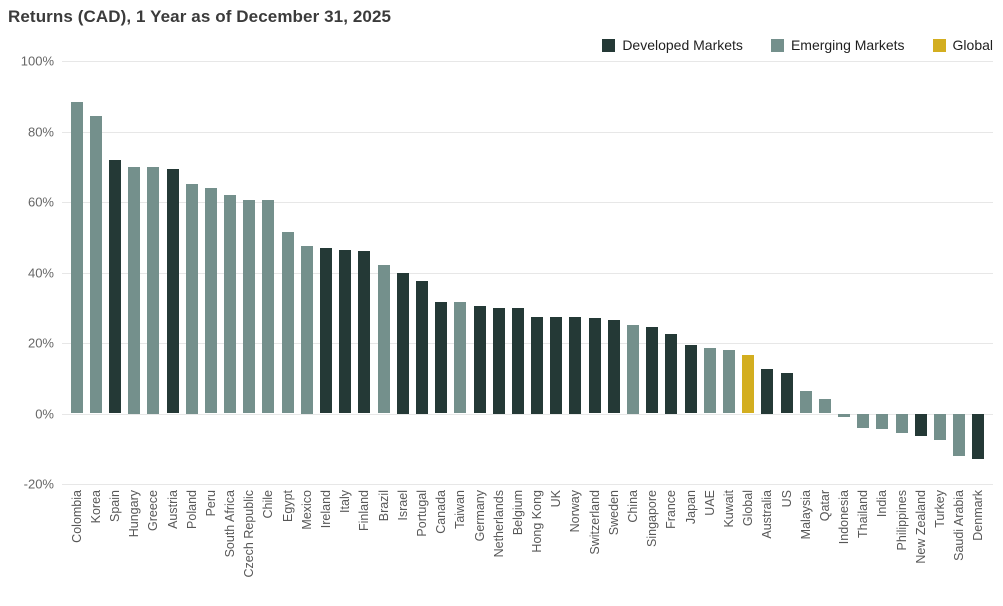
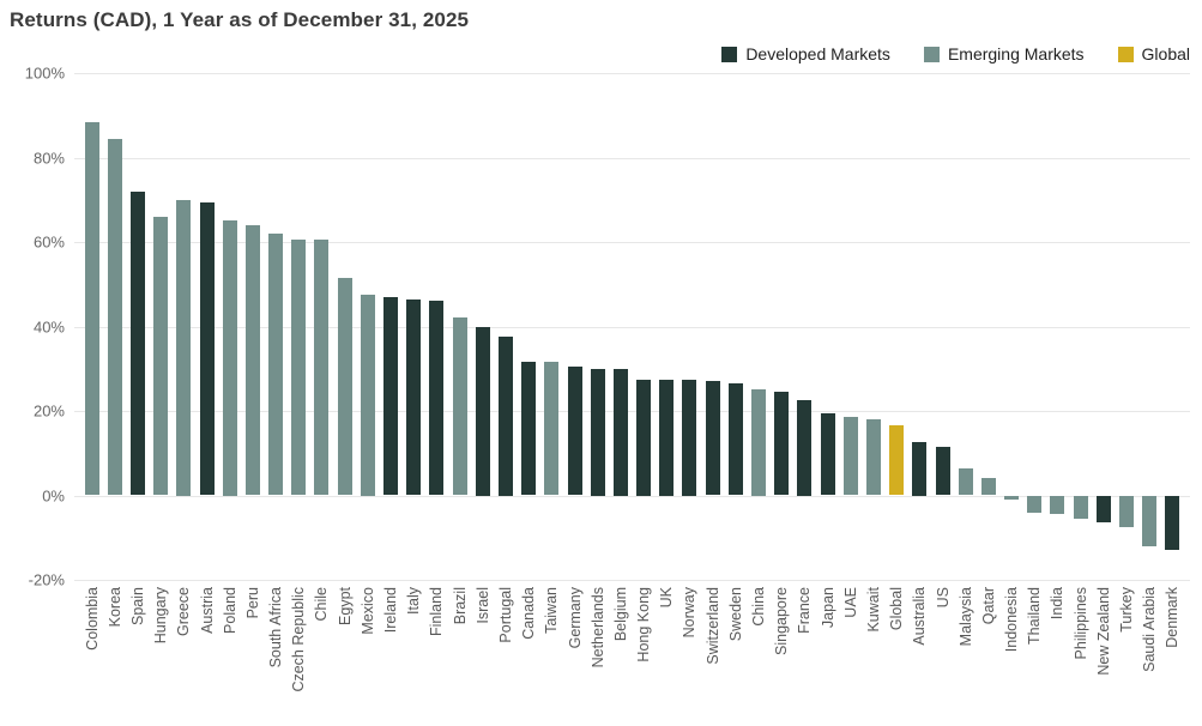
Hungary: 70% -> 66%
